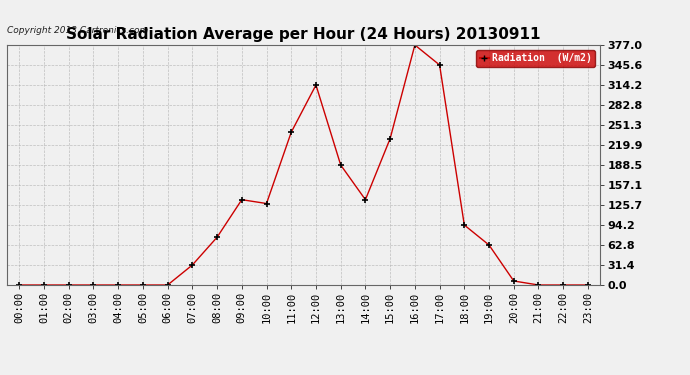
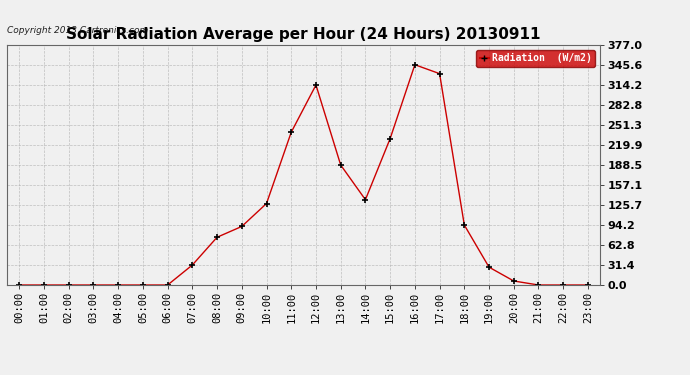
09:00: 134 -> 92
16:00: 377 -> 346
17:00: 346 -> 332
19:00: 63 -> 28
